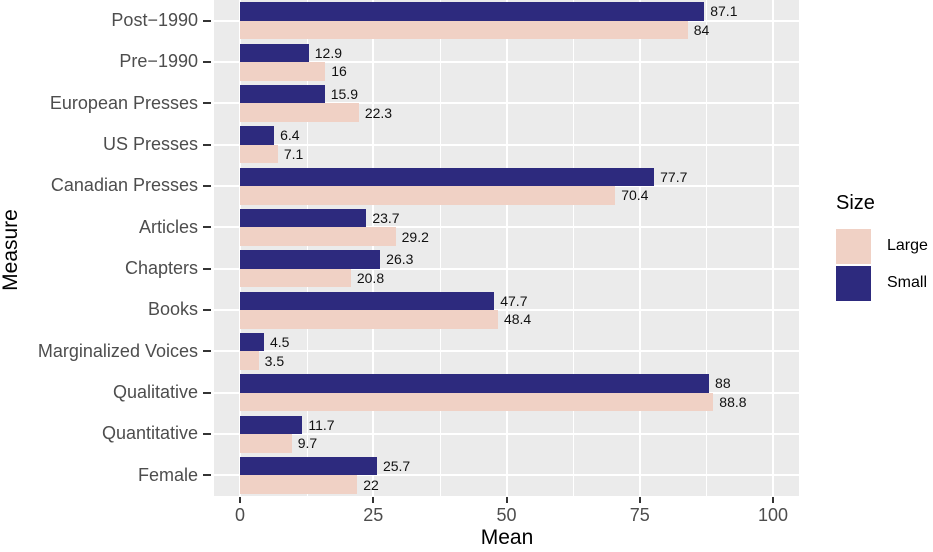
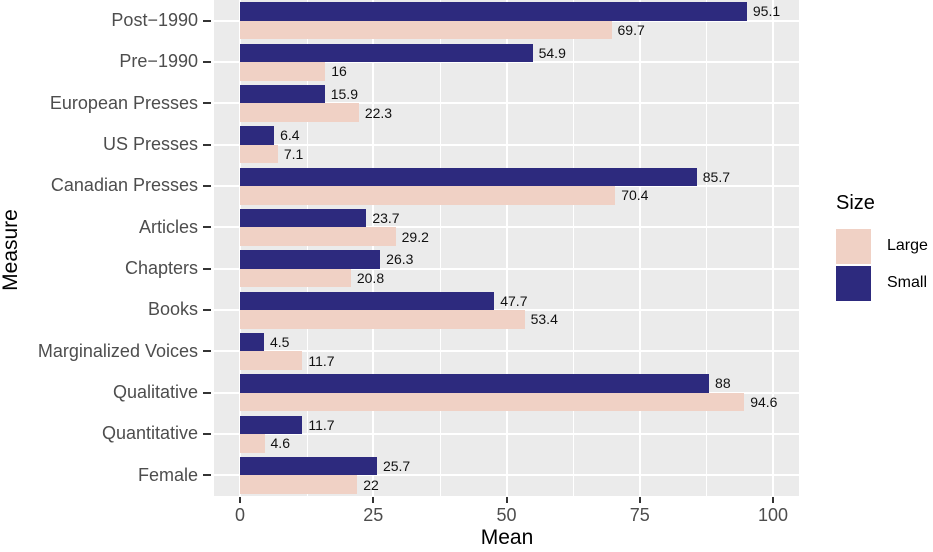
Small/Post−1990: 87.1 -> 95.1
Large/Post−1990: 84 -> 69.7
Small/Pre−1990: 12.9 -> 54.9
Small/Canadian Presses: 77.7 -> 85.7
Large/Books: 48.4 -> 53.4
Large/Marginalized Voices: 3.5 -> 11.7
Large/Qualitative: 88.8 -> 94.6
Large/Quantitative: 9.7 -> 4.6
